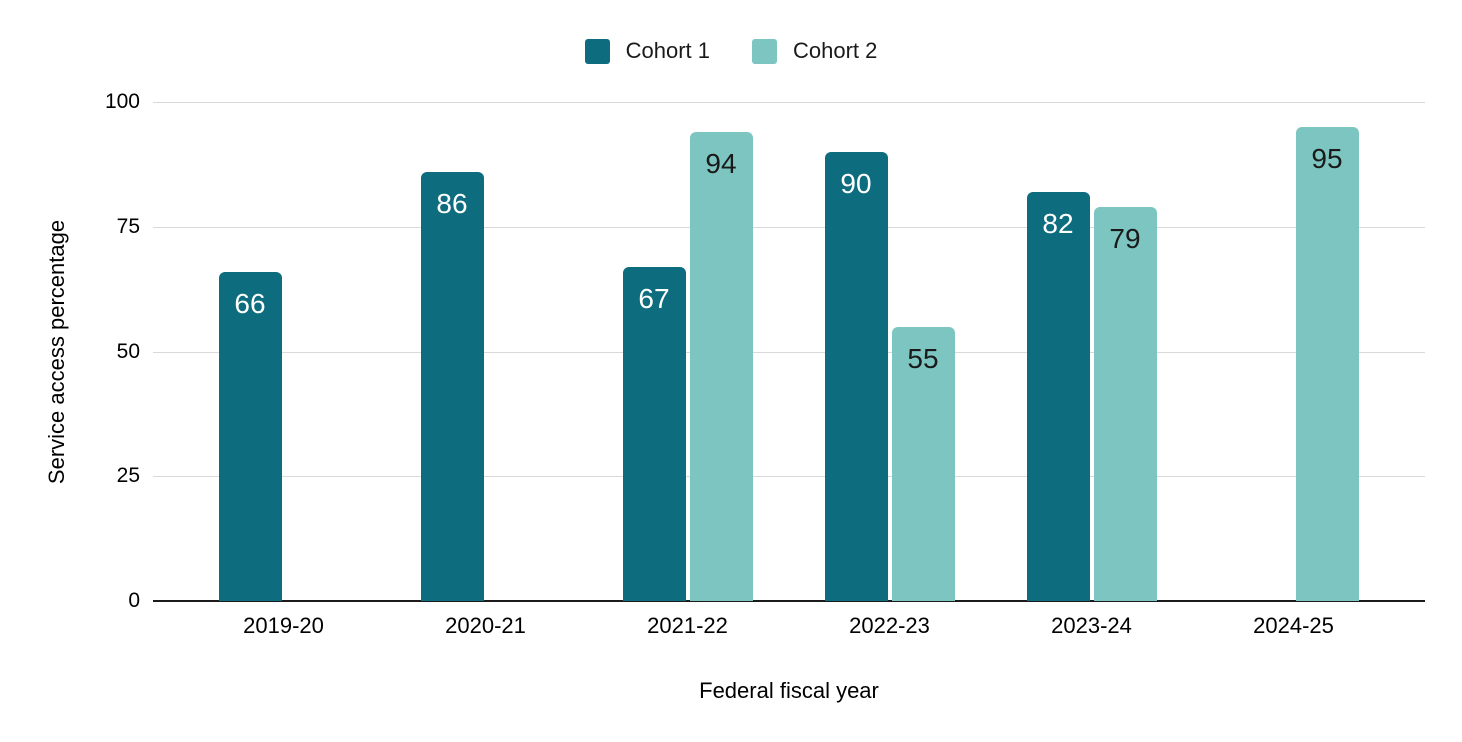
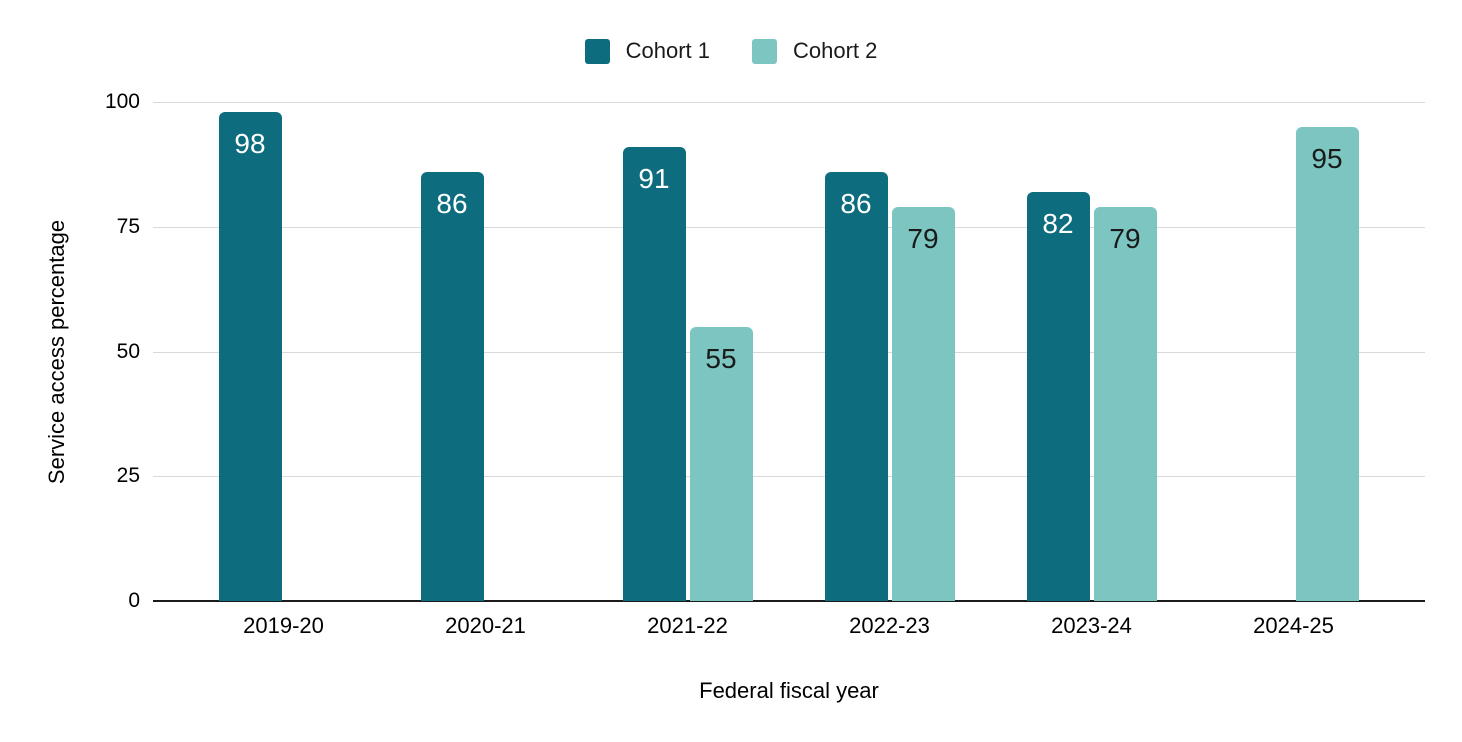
Cohort 1/2019-20: 66 -> 98
Cohort 1/2021-22: 67 -> 91
Cohort 2/2021-22: 94 -> 55
Cohort 1/2022-23: 90 -> 86
Cohort 2/2022-23: 55 -> 79
